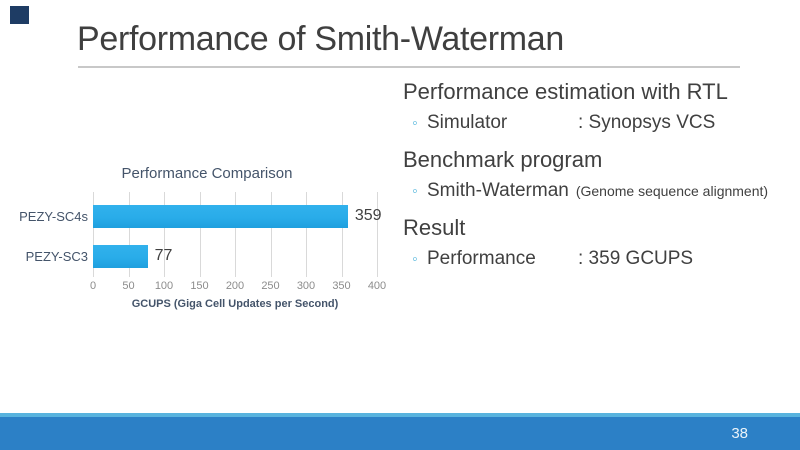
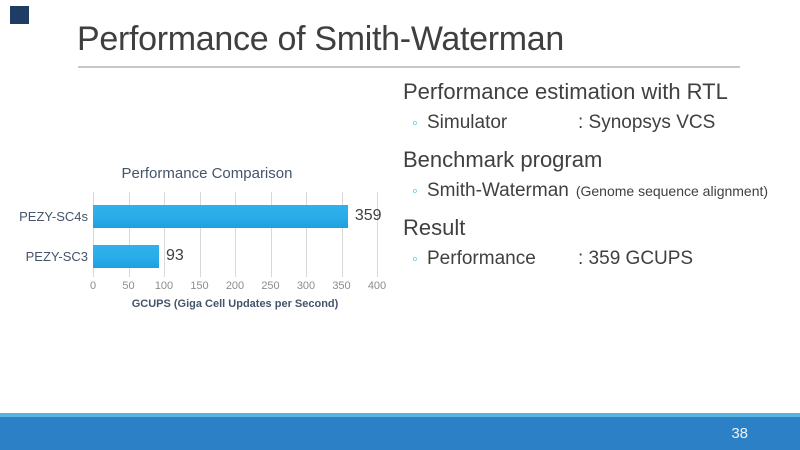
PEZY-SC3: 77 -> 93
